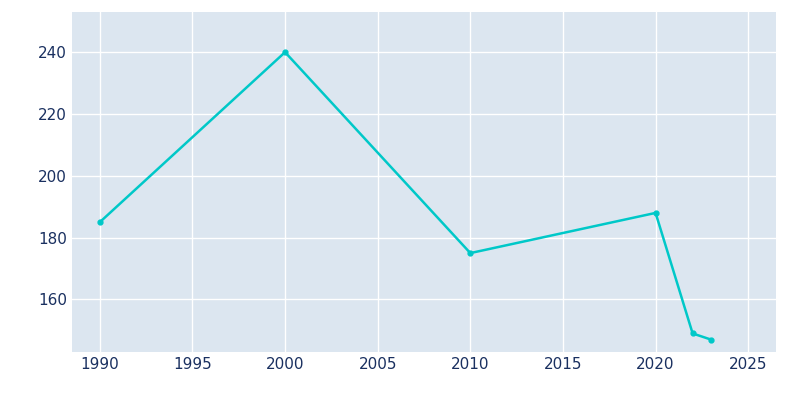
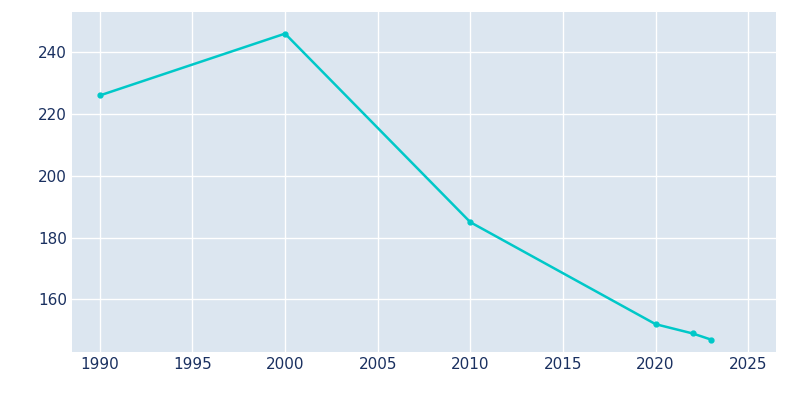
1990: 185 -> 226
2000: 240 -> 246
2010: 175 -> 185
2020: 188 -> 152
